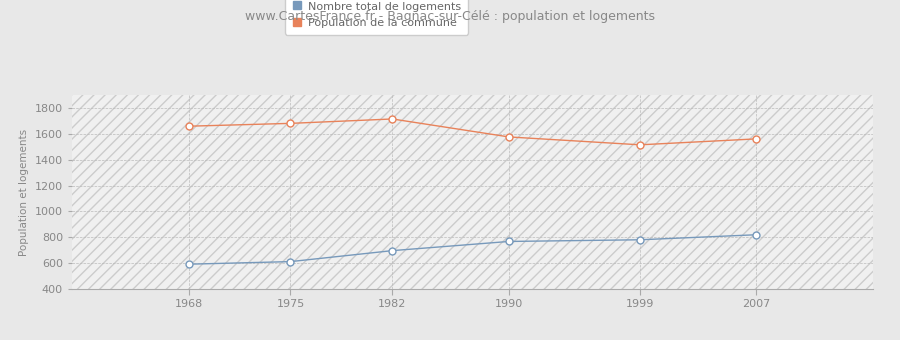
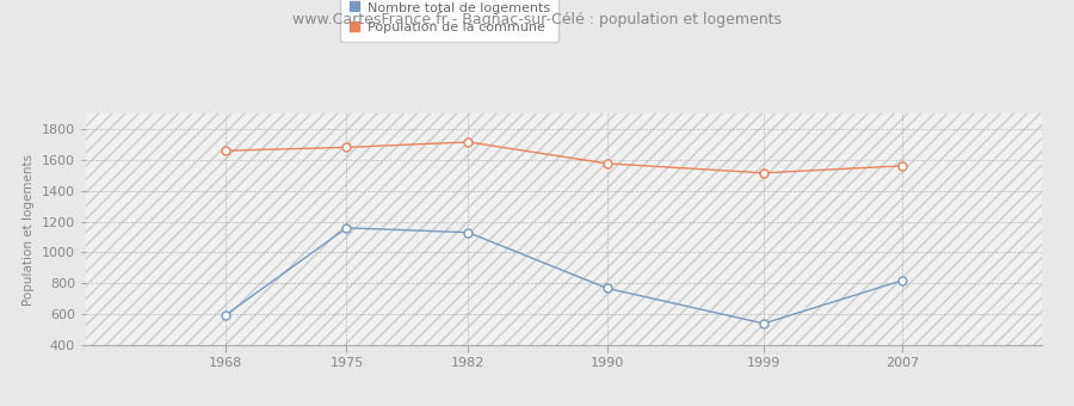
Nombre total de logements/1975: 610 -> 1160
Nombre total de logements/1982: 700 -> 1130
Nombre total de logements/1999: 780 -> 540
